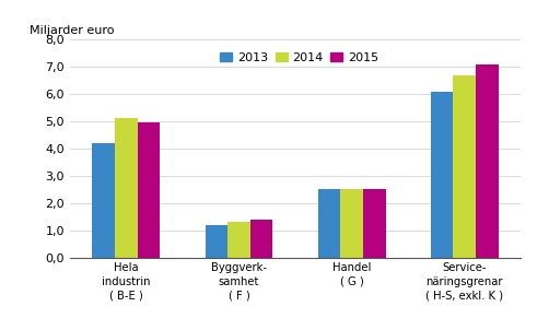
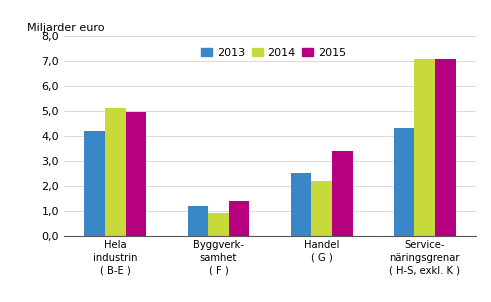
2014/Byggverk- samhet ( F ): 1,3 -> 0,9
2014/Handel ( G ): 2,5 -> 2,2
2015/Handel ( G ): 2,50 -> 3,40
2013/Service- näringsgrenar ( H-S, exkl. K ): 6,1 -> 4,3
2014/Service- näringsgrenar ( H-S, exkl. K ): 6,7 -> 7,1
